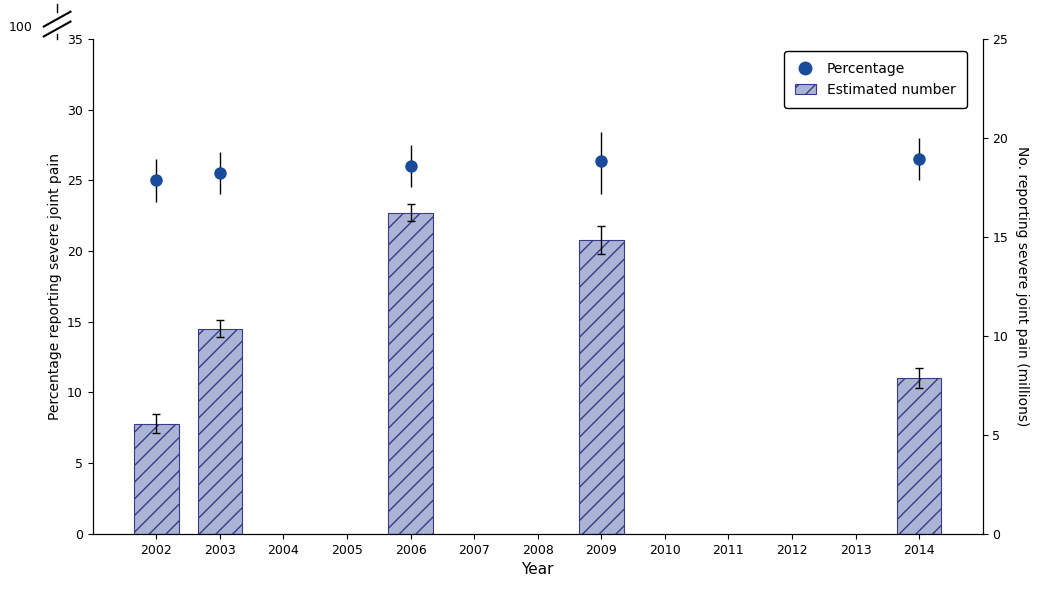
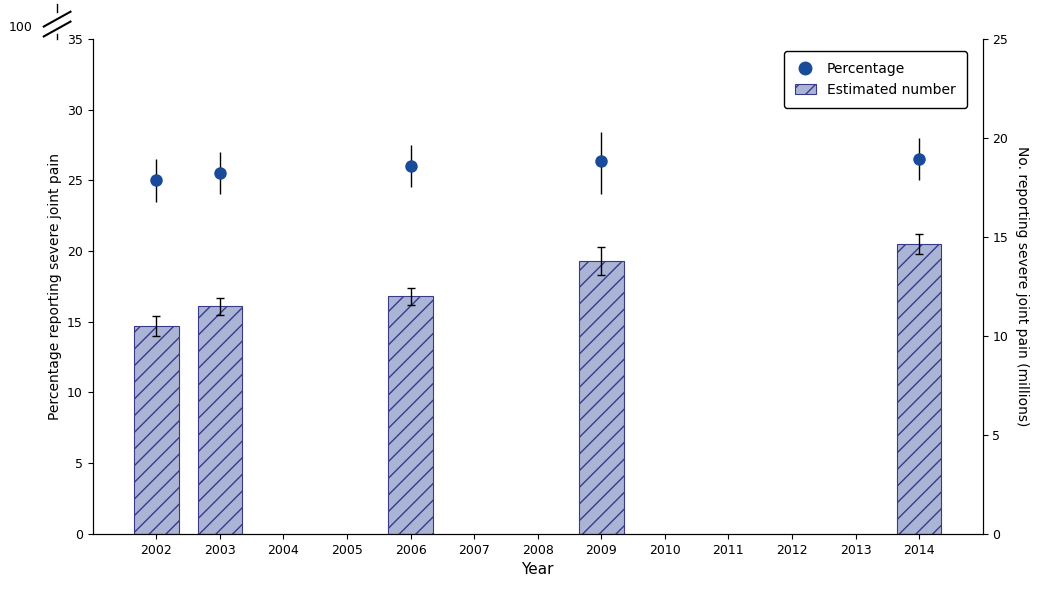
Estimated number/2002: 7.8 -> 14.7
Estimated number/2003: 14.5 -> 16.1
Estimated number/2006: 22.7 -> 16.8
Estimated number/2009: 20.8 -> 19.3
Estimated number/2014: 11.0 -> 20.5
